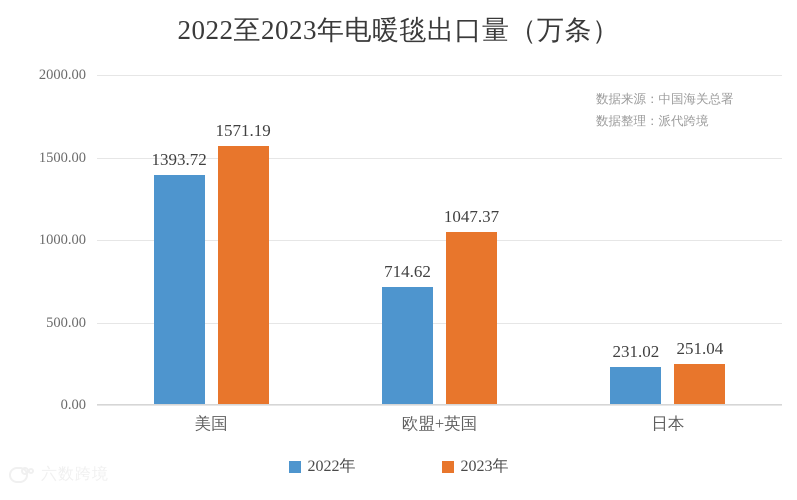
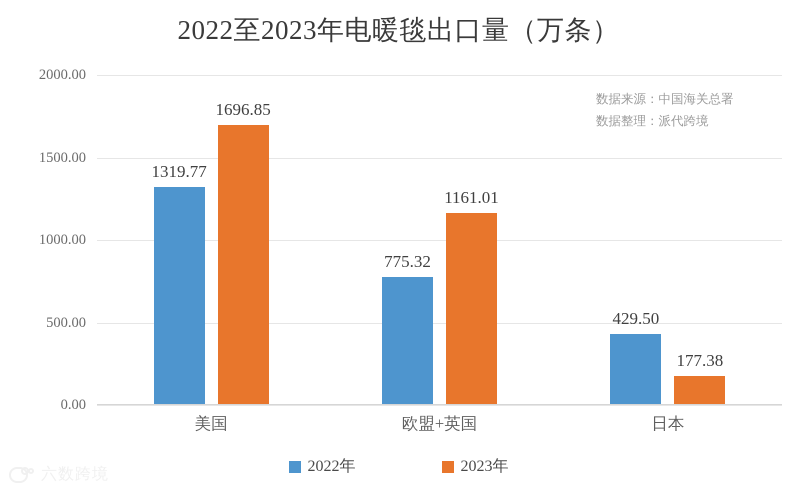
2022年/美国: 1393.72 -> 1319.77
2023年/美国: 1571.19 -> 1696.85
2022年/欧盟+英国: 714.62 -> 775.32
2023年/欧盟+英国: 1047.37 -> 1161.01
2022年/日本: 231.02 -> 429.50
2023年/日本: 251.04 -> 177.38
